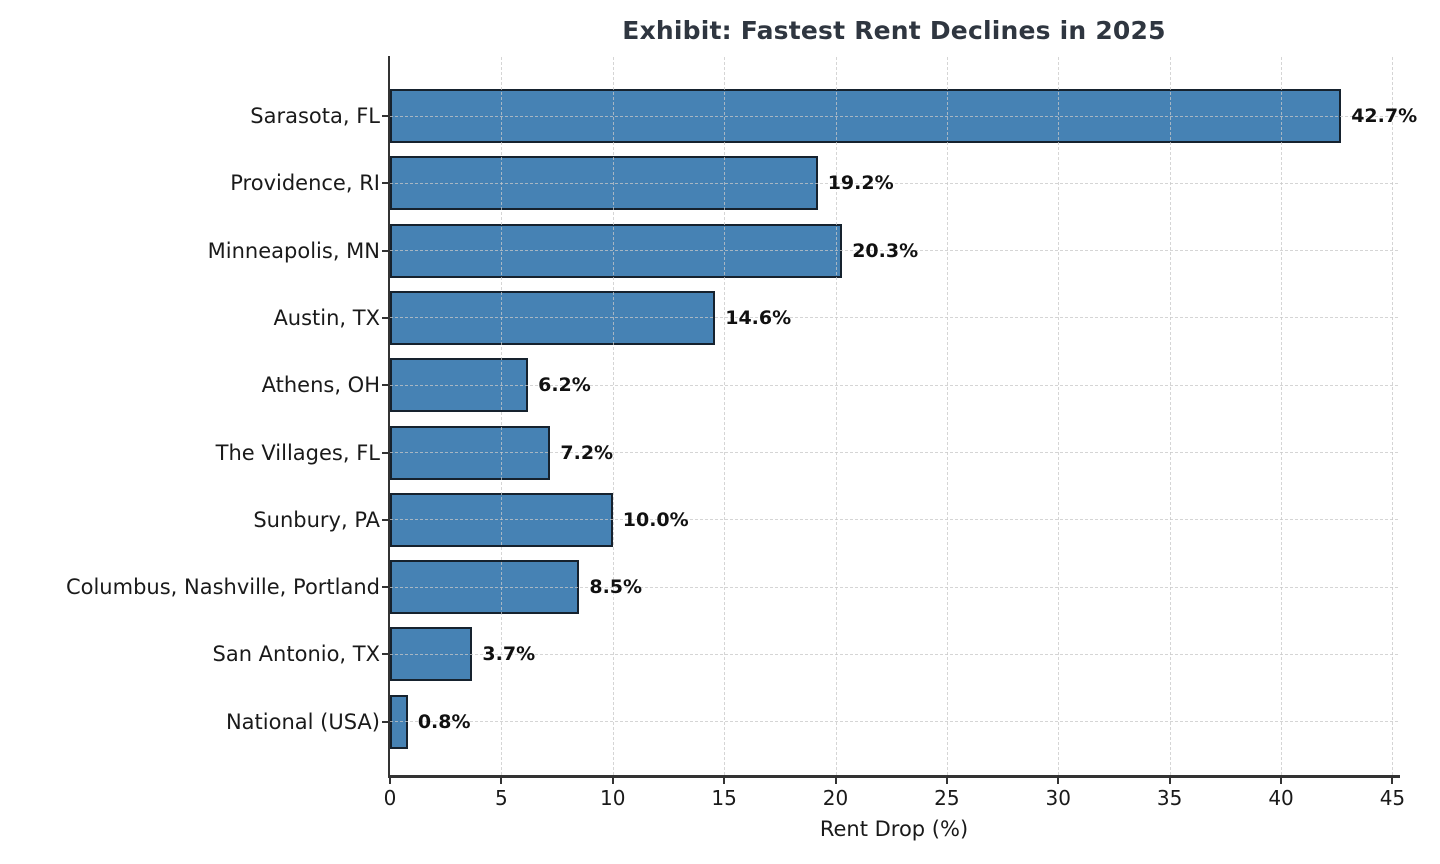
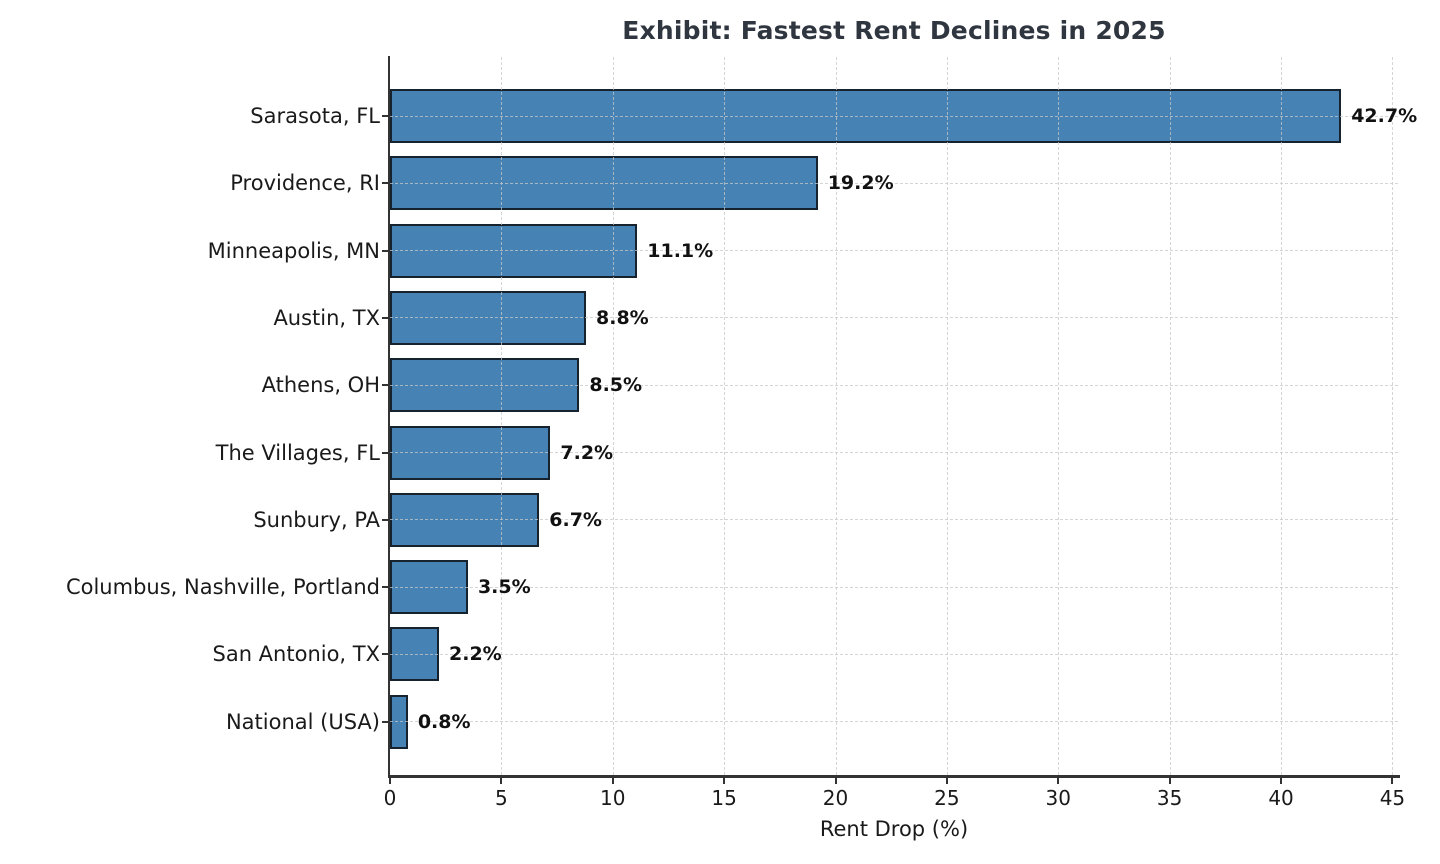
Minneapolis, MN: 20.3% -> 11.1%
Austin, TX: 14.6% -> 8.8%
Athens, OH: 6.2% -> 8.5%
Sunbury, PA: 10.0% -> 6.7%
Columbus, Nashville, Portland: 8.5% -> 3.5%
San Antonio, TX: 3.7% -> 2.2%
